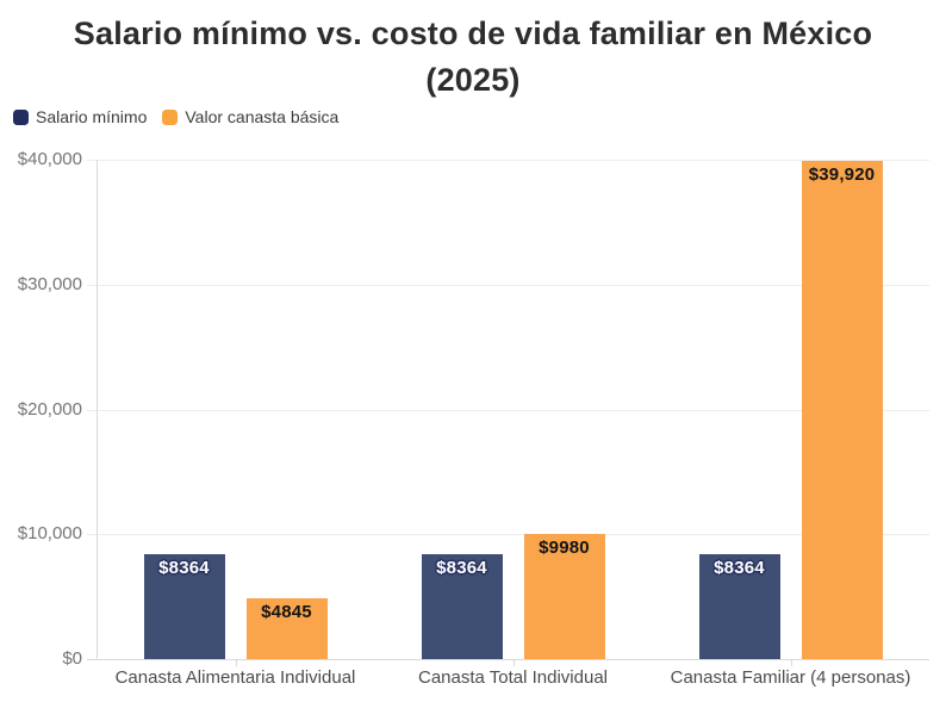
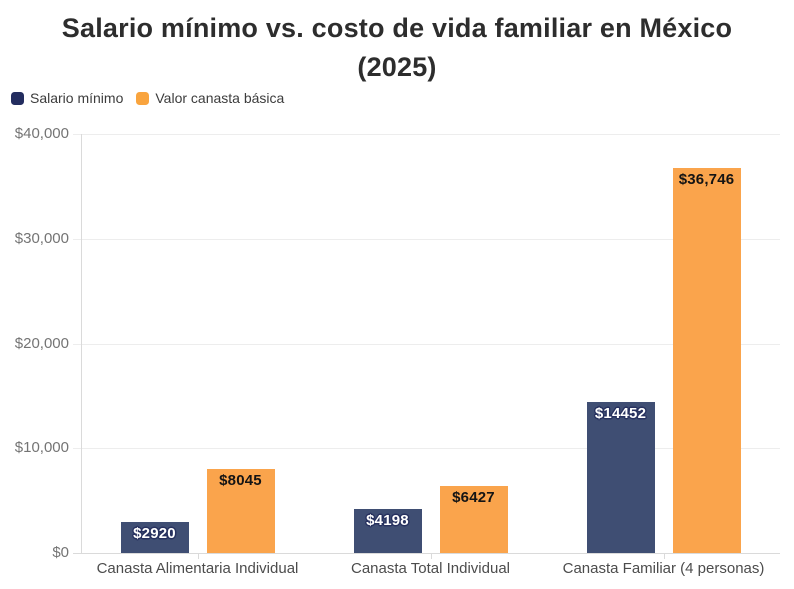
Salario mínimo/Canasta Alimentaria Individual: $8364 -> $2920
Valor canasta básica/Canasta Alimentaria Individual: $4845 -> $8045
Salario mínimo/Canasta Total Individual: $8364 -> $4198
Valor canasta básica/Canasta Total Individual: $9980 -> $6427
Salario mínimo/Canasta Familiar (4 personas): $8364 -> $14452
Valor canasta básica/Canasta Familiar (4 personas): $39,920 -> $36,746
